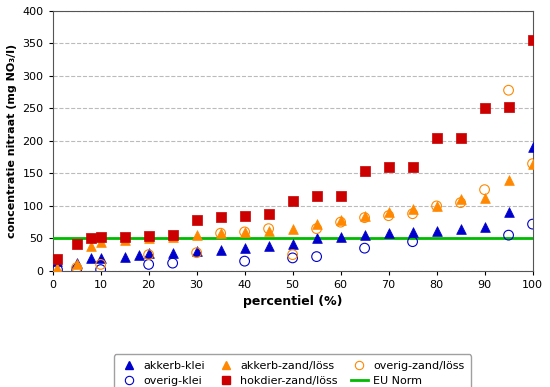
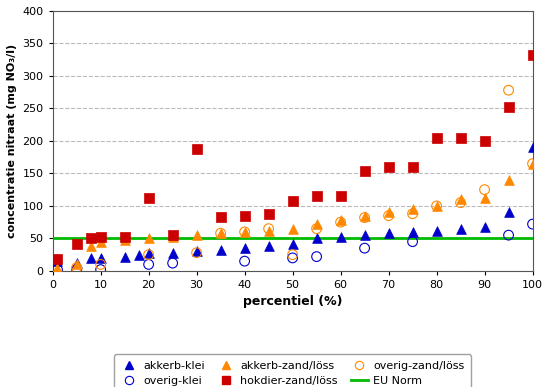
hokdier-zand/löss/20: 53 -> 112
hokdier-zand/löss/30: 78 -> 188
hokdier-zand/löss/90: 250 -> 200
hokdier-zand/löss/100: 355 -> 332
